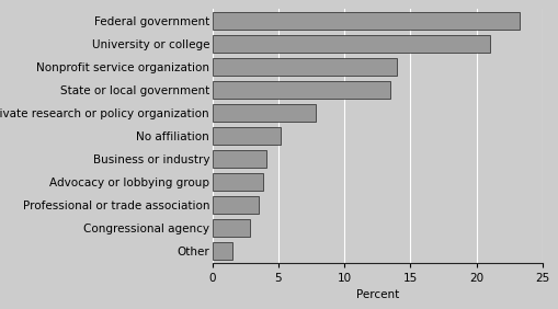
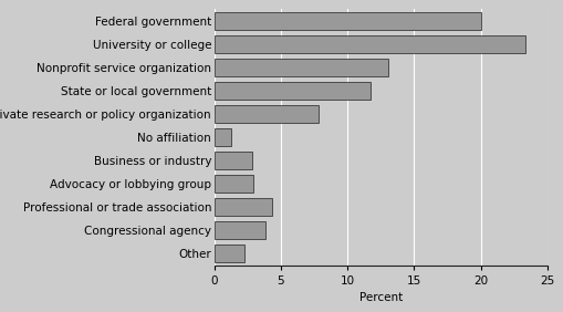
Federal government: 23.3 -> 20.0
University or college: 21.0 -> 23.4
Nonprofit service organization: 14.0 -> 13.1
State or local government: 13.5 -> 11.7
No affiliation: 5.2 -> 1.3
Business or industry: 4.1 -> 2.8
Advocacy or lobbying group: 3.8 -> 2.9
Professional or trade association: 3.5 -> 4.3
Congressional agency: 2.8 -> 3.8
Other: 1.5 -> 2.3
